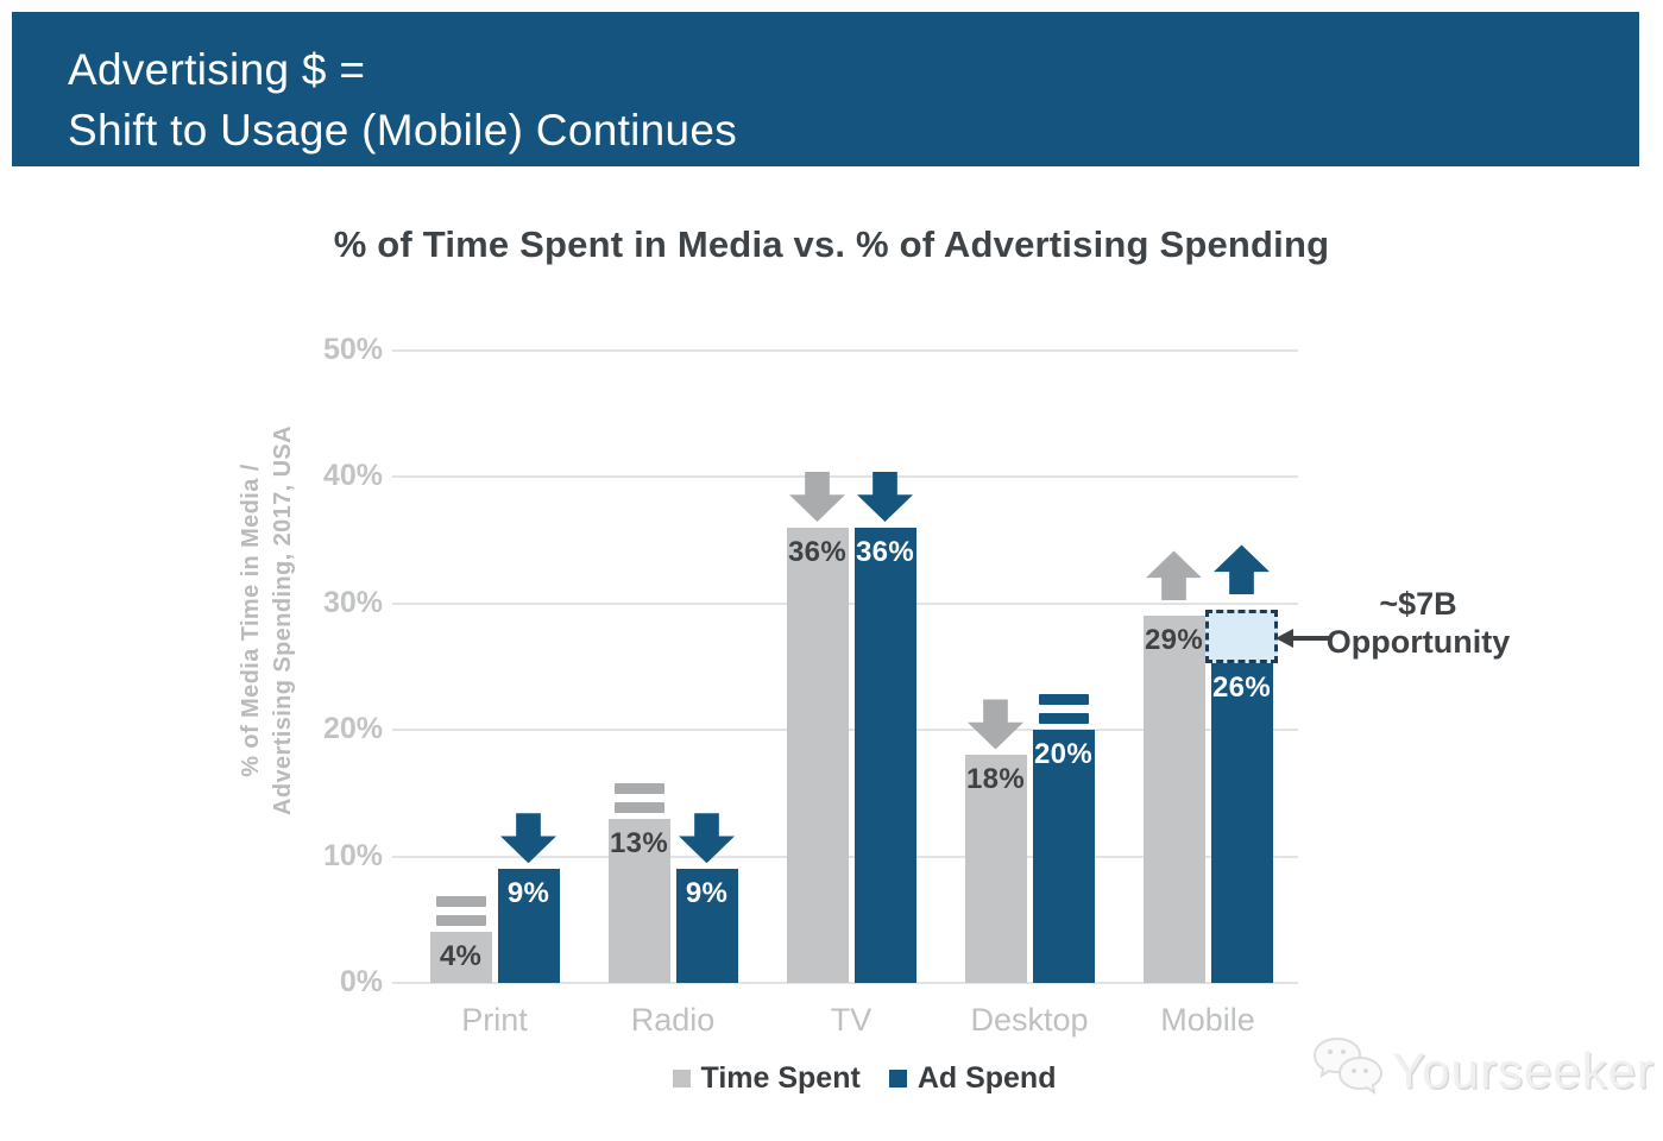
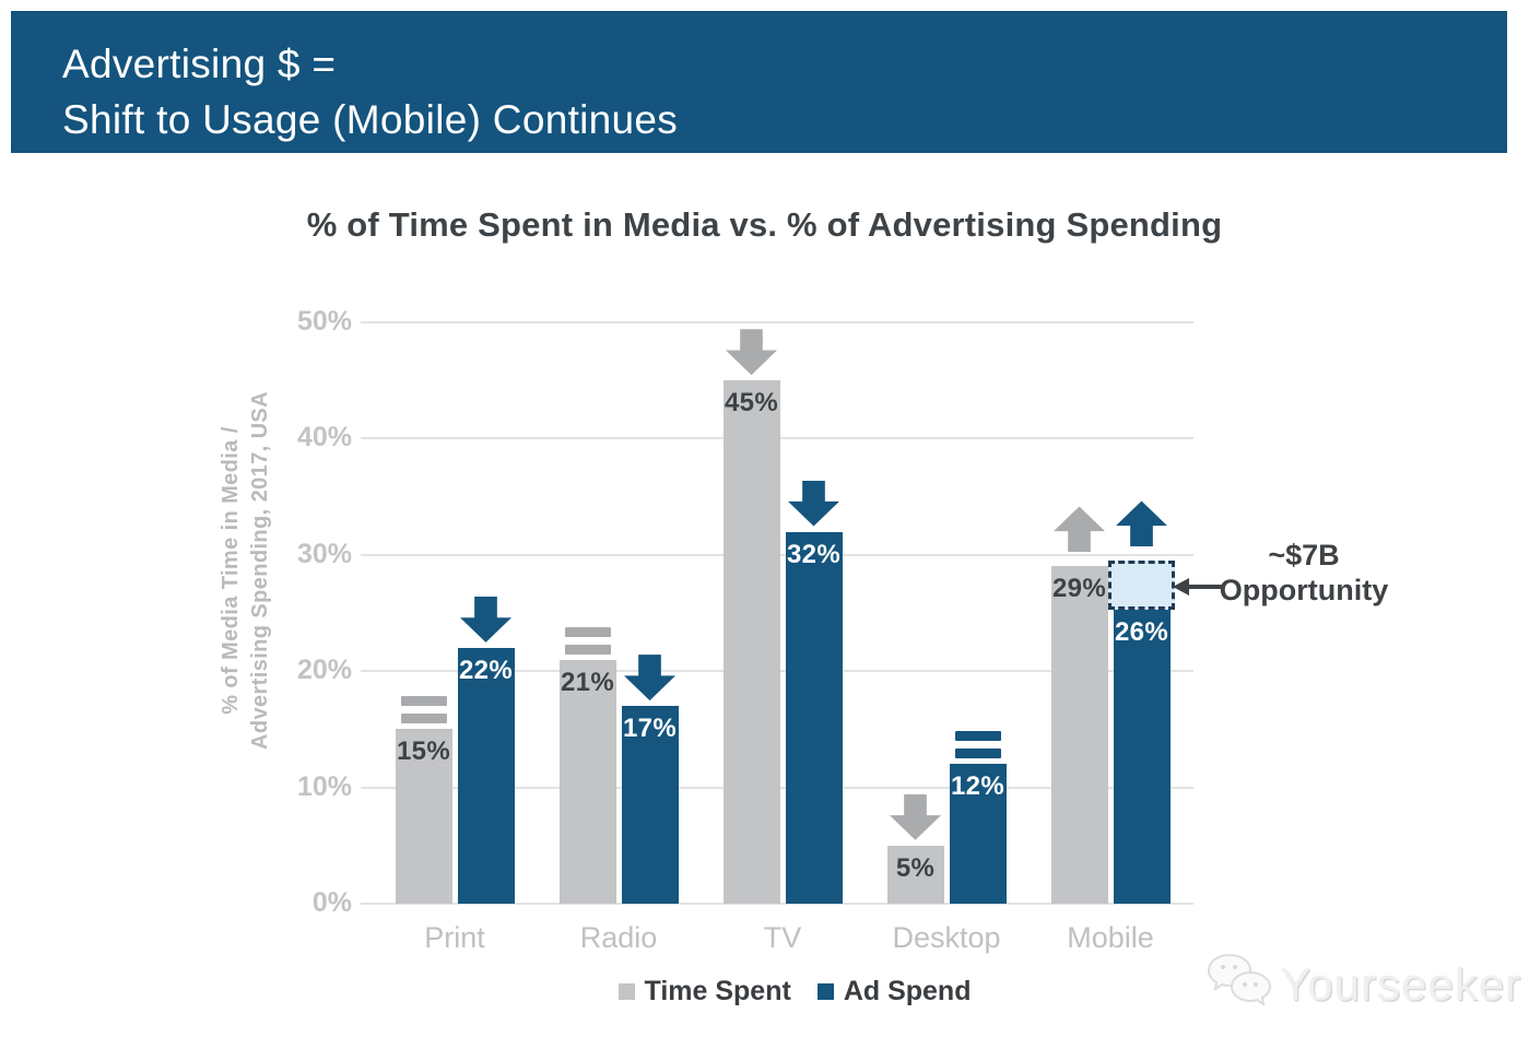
Time Spent/Print: 4% -> 15%
Ad Spend/Print: 9% -> 22%
Time Spent/Radio: 13% -> 21%
Ad Spend/Radio: 9% -> 17%
Time Spent/TV: 36% -> 45%
Ad Spend/TV: 36% -> 32%
Time Spent/Desktop: 18% -> 5%
Ad Spend/Desktop: 20% -> 12%
